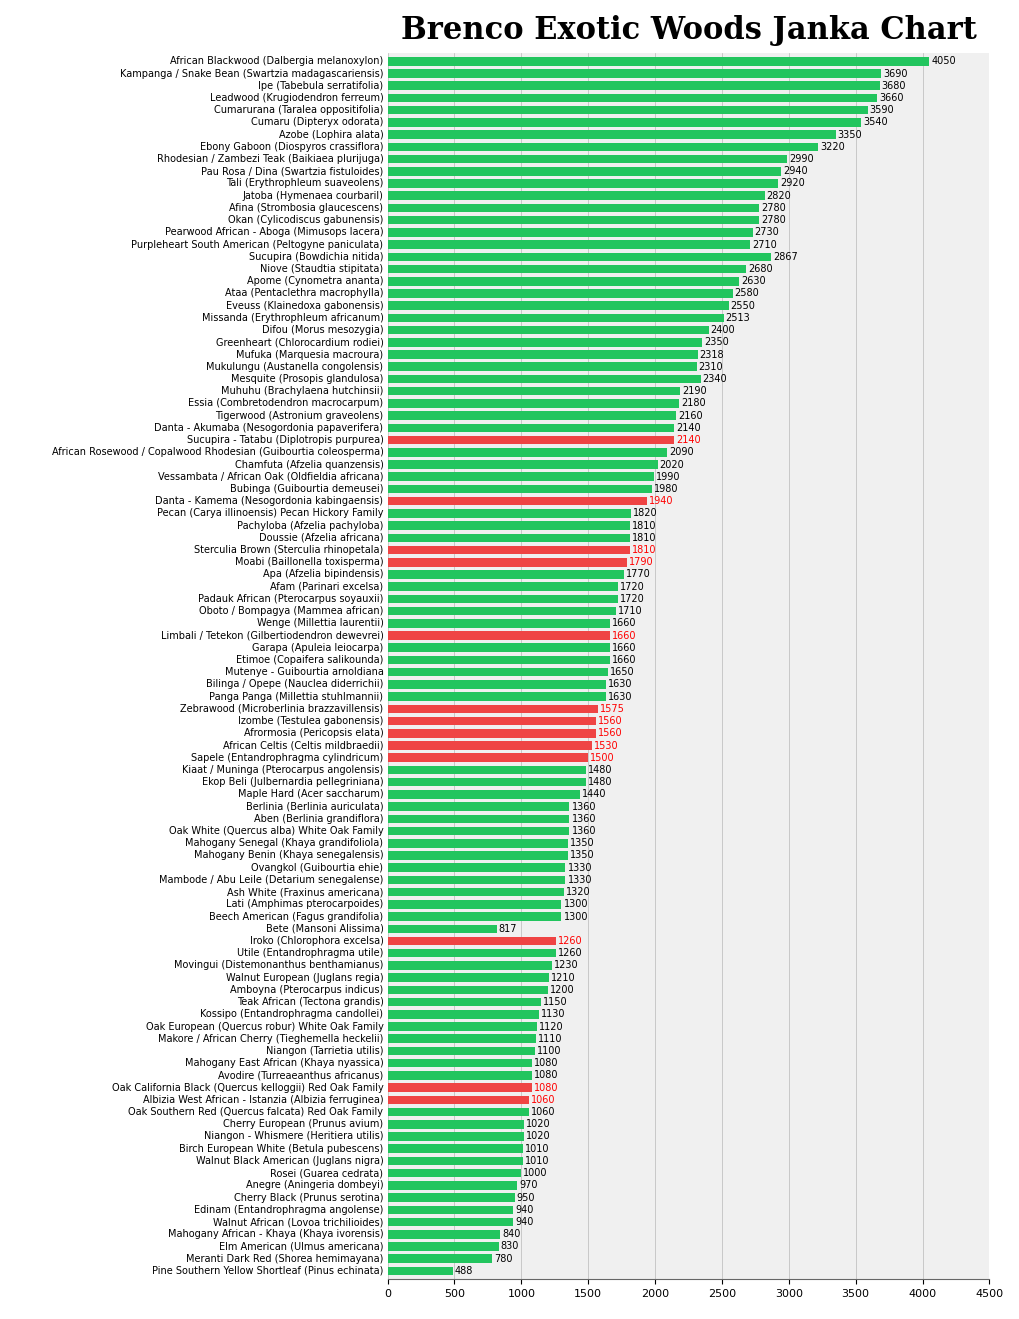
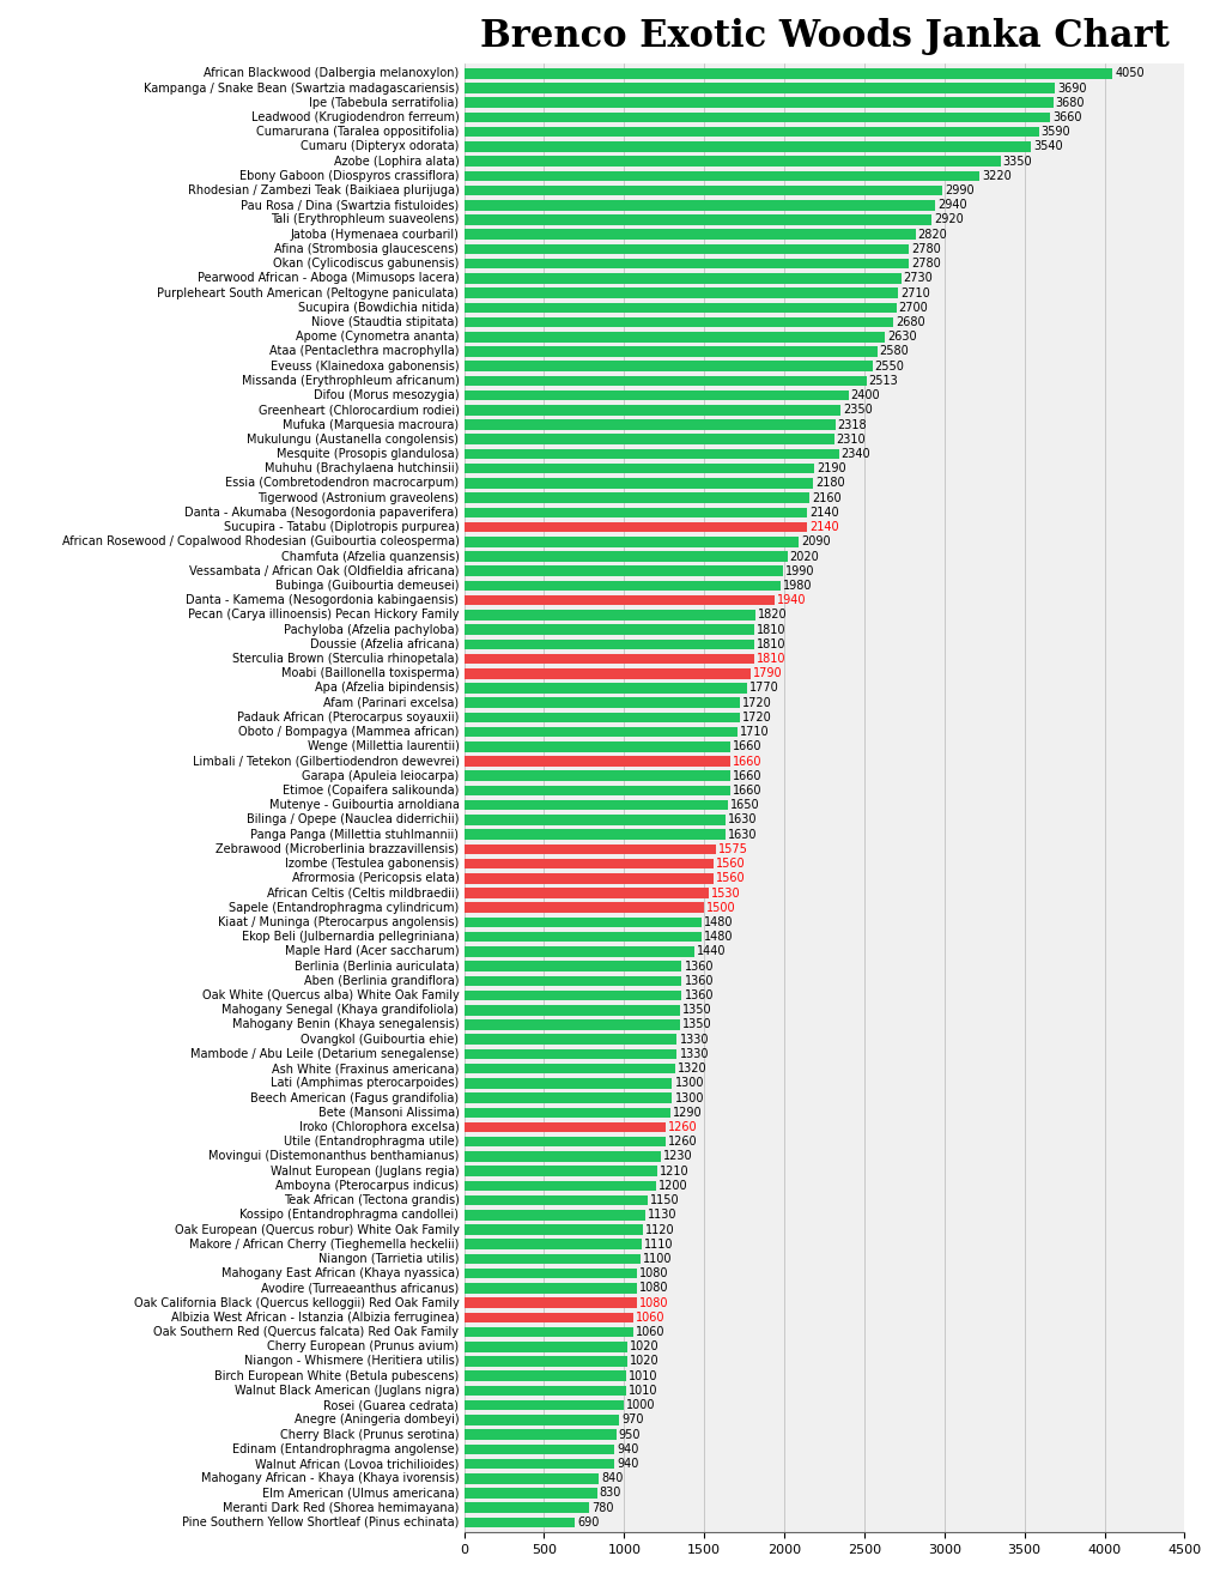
Sucupira (Bowdichia nitida): 2867 -> 2700
Bete (Mansoni Alissima): 817 -> 1290
Pine Southern Yellow Shortleaf (Pinus echinata): 488 -> 690
